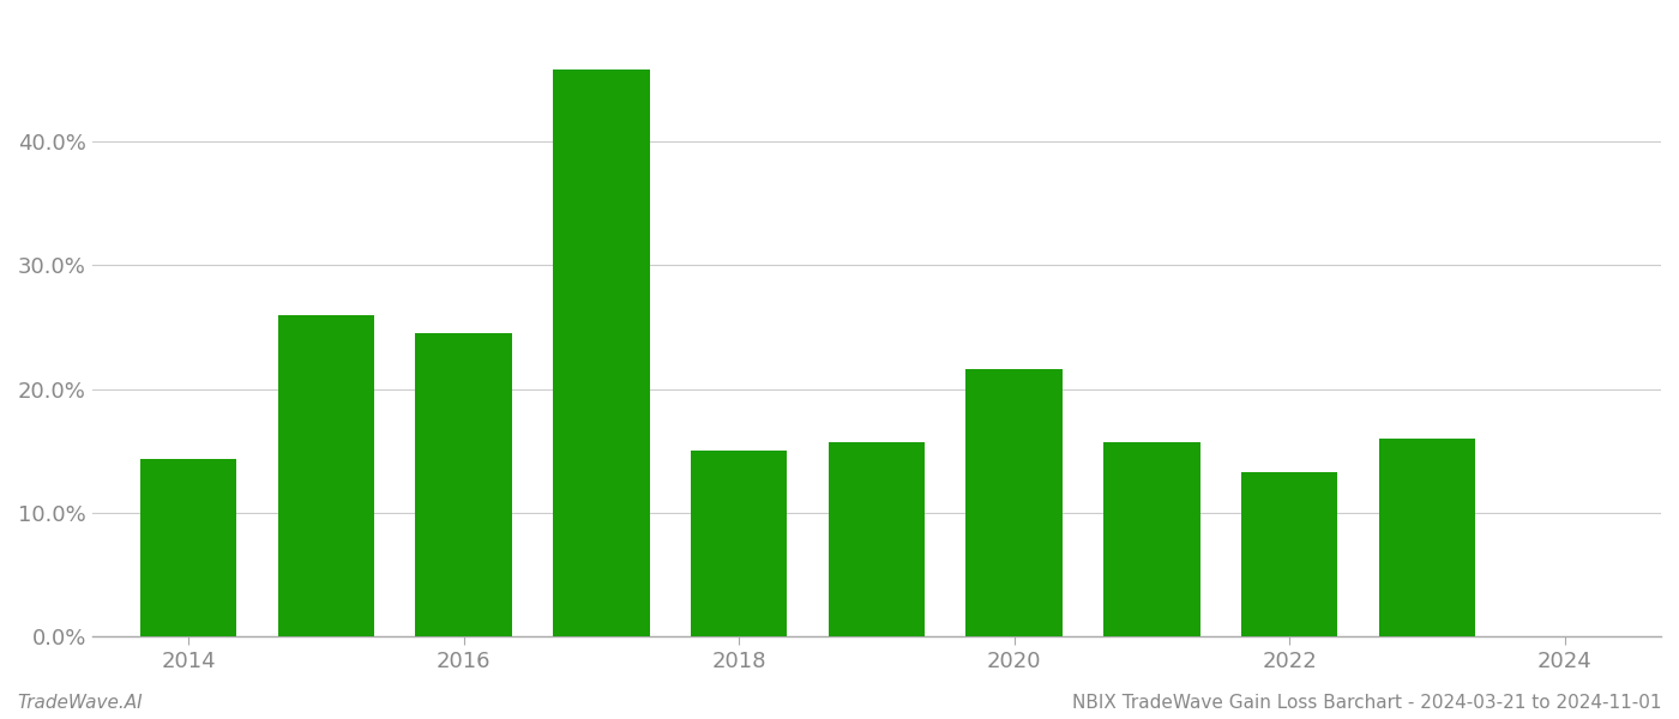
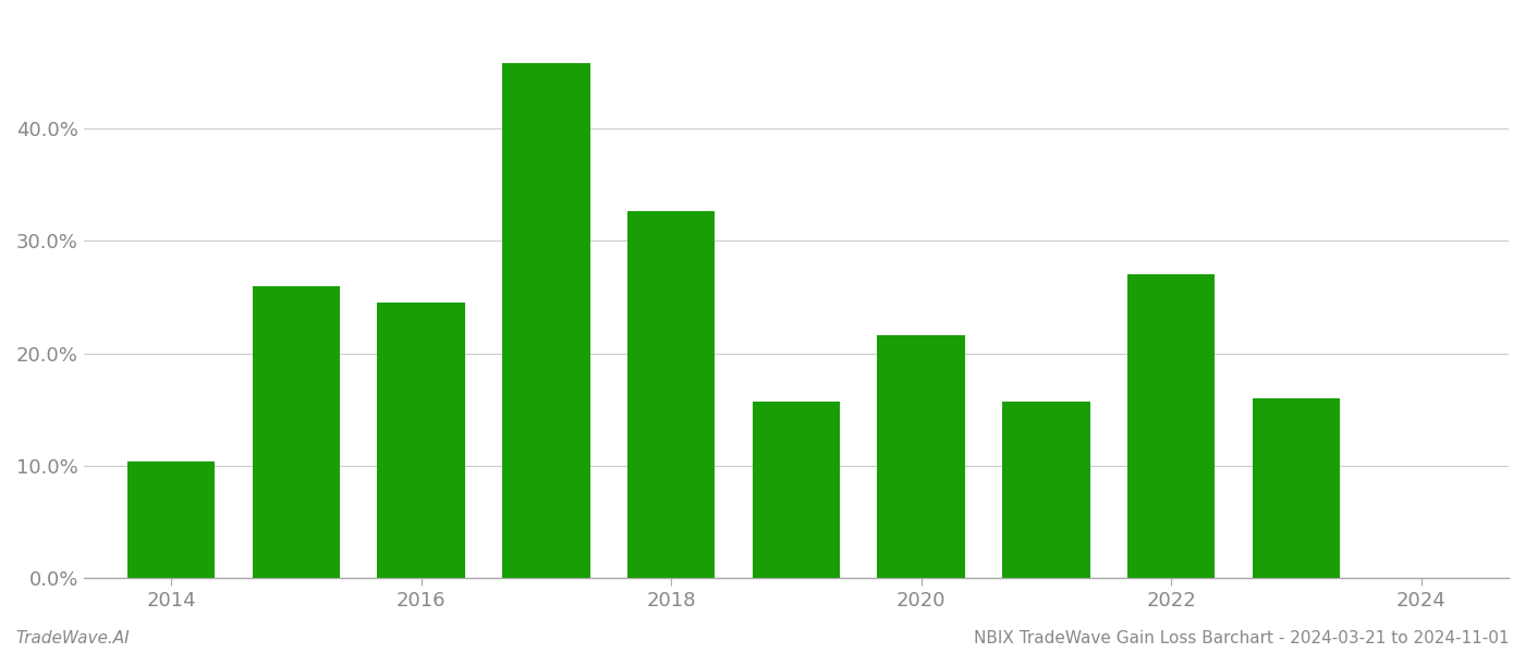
2014: 14.4% -> 10.4%
2018: 15.0% -> 32.7%
2022: 13.3% -> 27.0%
